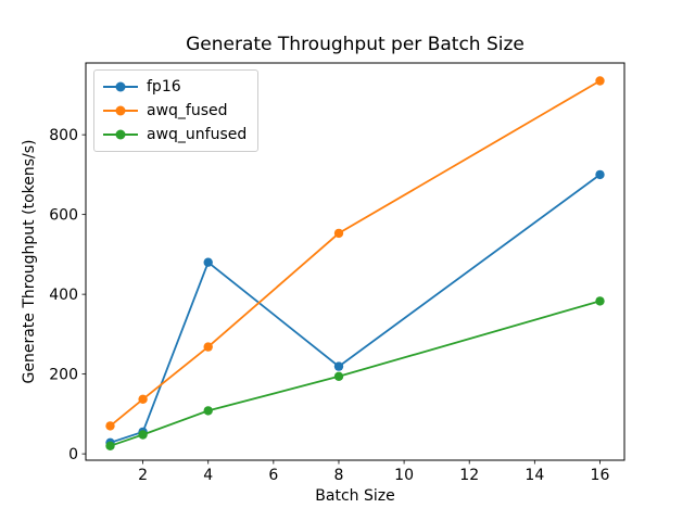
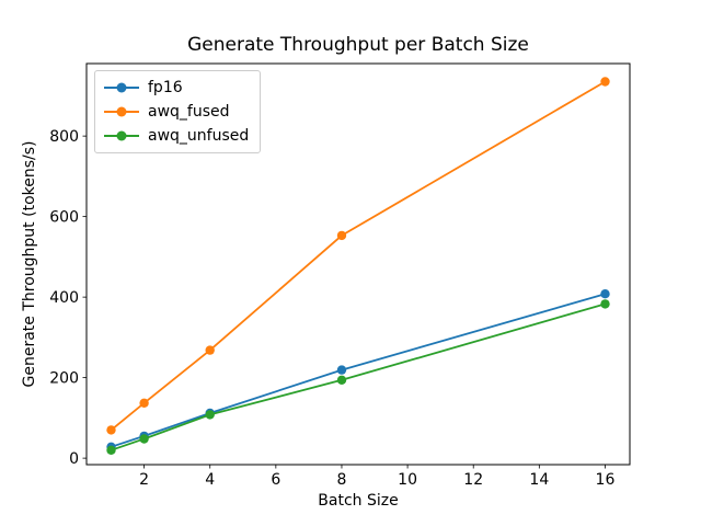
fp16/4: 480 -> 110
fp16/16: 700 -> 410
